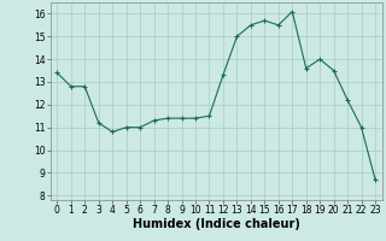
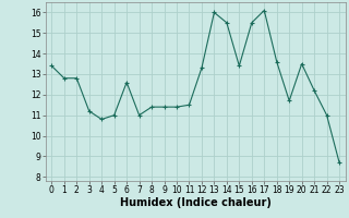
6: 11.0 -> 12.6
7: 11.3 -> 11.0
13: 15.0 -> 16.0
15: 15.7 -> 13.4
19: 14.0 -> 11.7
